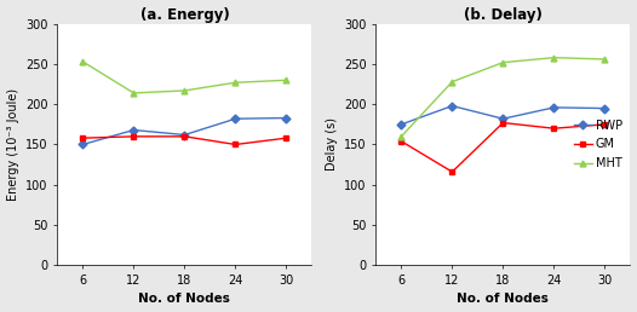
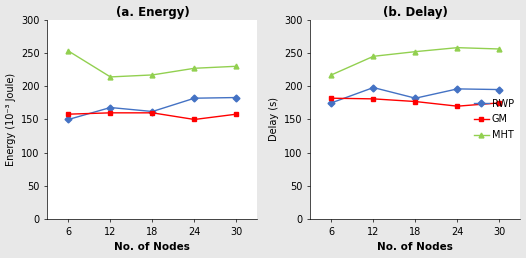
(b. Delay)/GM/6: 154 -> 182
(b. Delay)/MHT/6: 160 -> 217
(b. Delay)/GM/12: 116 -> 181
(b. Delay)/MHT/12: 228 -> 245
